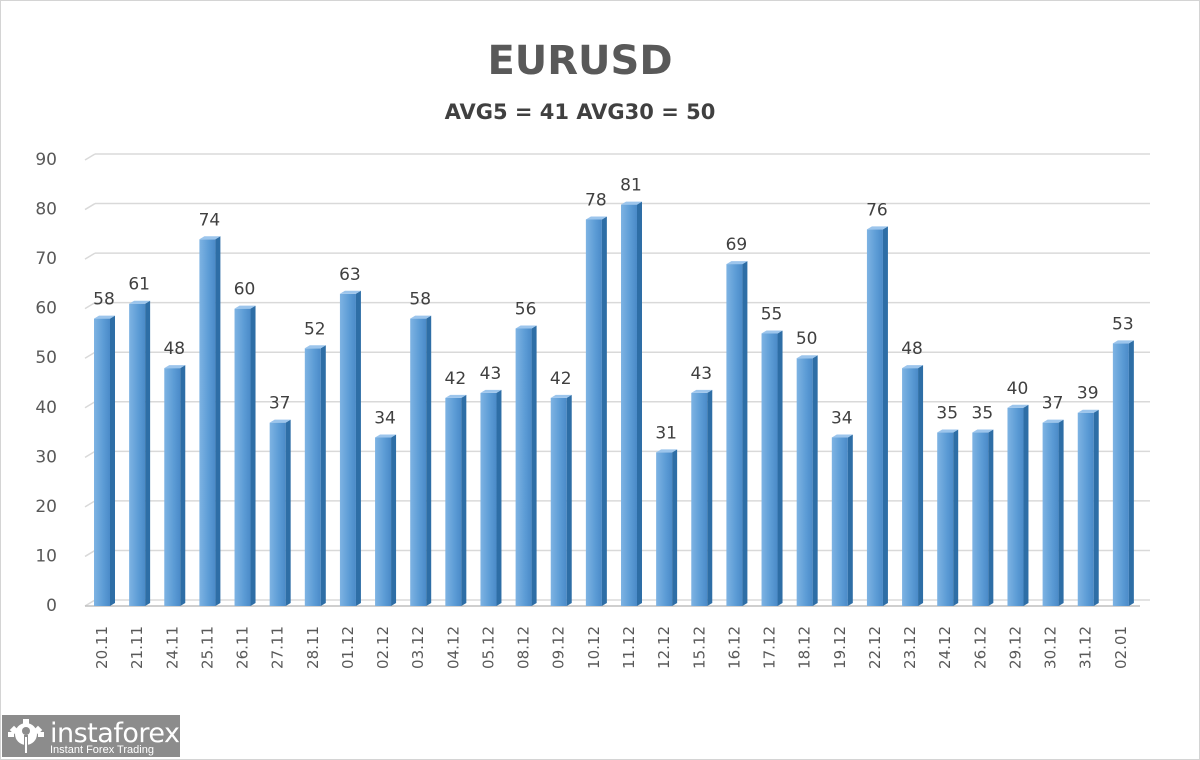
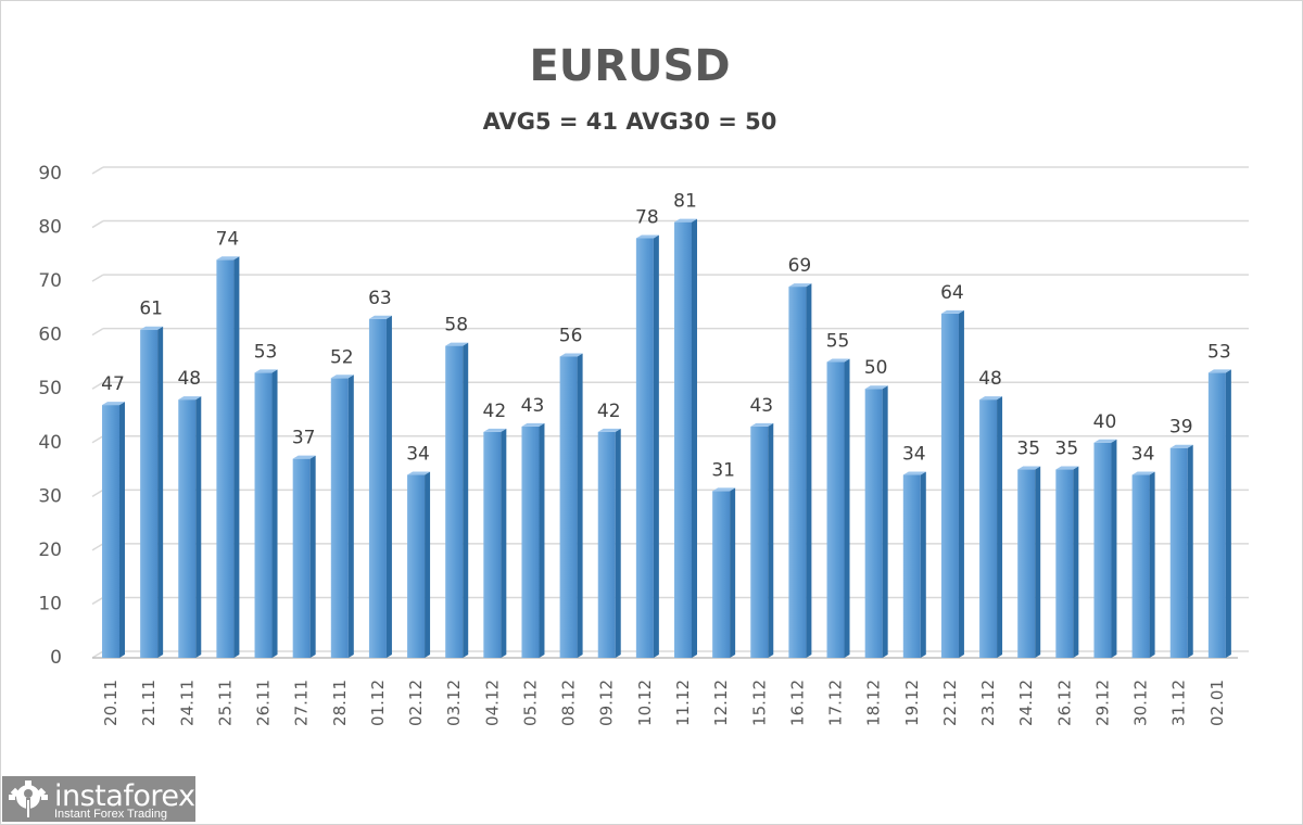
20.11: 58 -> 47
26.11: 60 -> 53
22.12: 76 -> 64
30.12: 37 -> 34
